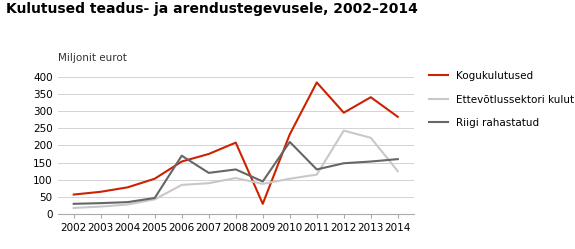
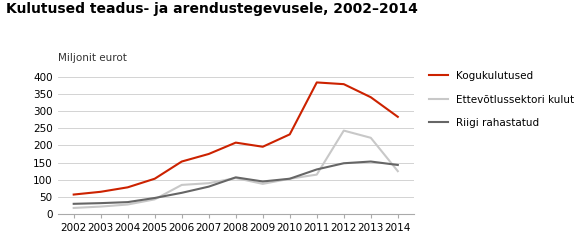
Riigi rahastatud/2006: 170 -> 62
Riigi rahastatud/2007: 120 -> 80
Riigi rahastatud/2008: 130 -> 107
Kogukulutused/2009: 30 -> 196
Riigi rahastatud/2010: 210 -> 103
Kogukulutused/2012: 295 -> 378
Riigi rahastatud/2014: 160 -> 143
